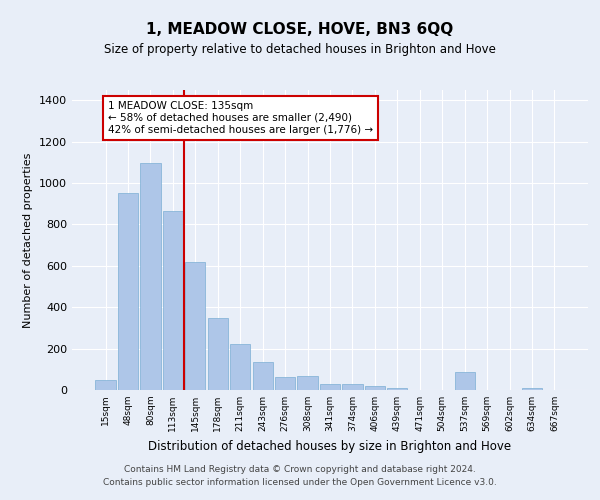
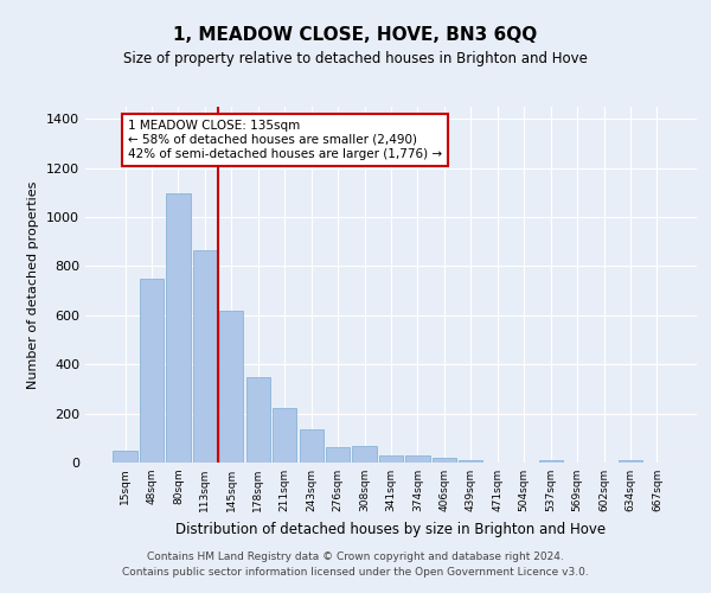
48sqm: 950 -> 750
537sqm: 85 -> 12
